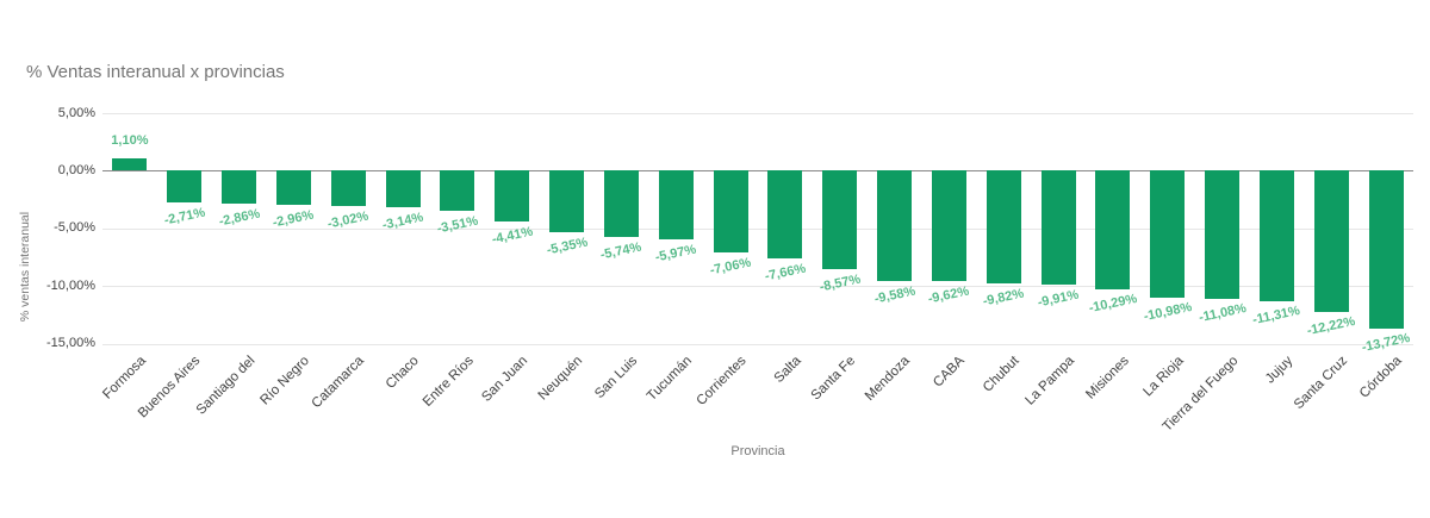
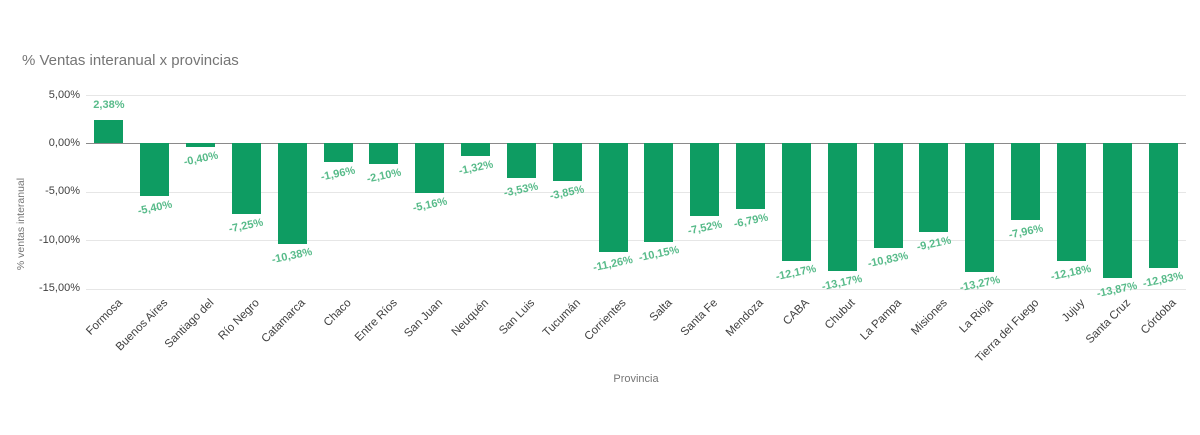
Formosa: 1,10% -> 2,38%
Buenos Aires: -2,71% -> -5,40%
Santiago del: -2,86% -> -0,40%
Río Negro: -2,96% -> -7,25%
Catamarca: -3,02% -> -10,38%
Chaco: -3,14% -> -1,96%
Entre Ríos: -3,51% -> -2,10%
San Juan: -4,41% -> -5,16%
Neuquén: -5,35% -> -1,32%
San Luis: -5,74% -> -3,53%
Tucumán: -5,97% -> -3,85%
Corrientes: -7,06% -> -11,26%
Salta: -7,66% -> -10,15%
Santa Fe: -8,57% -> -7,52%
Mendoza: -9,58% -> -6,79%
CABA: -9,62% -> -12,17%
Chubut: -9,82% -> -13,17%
La Pampa: -9,91% -> -10,83%
Misiones: -10,29% -> -9,21%
La Rioja: -10,98% -> -13,27%
Tierra del Fuego: -11,08% -> -7,96%
Jujuy: -11,31% -> -12,18%
Santa Cruz: -12,22% -> -13,87%
Córdoba: -13,72% -> -12,83%
